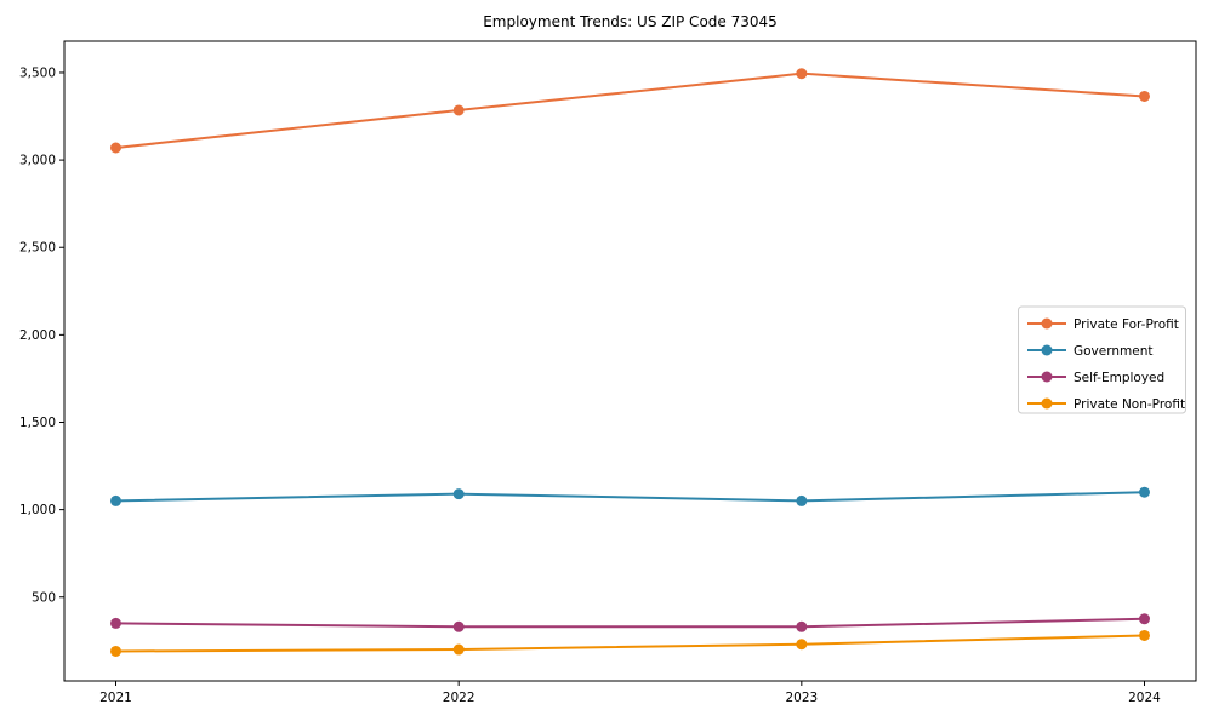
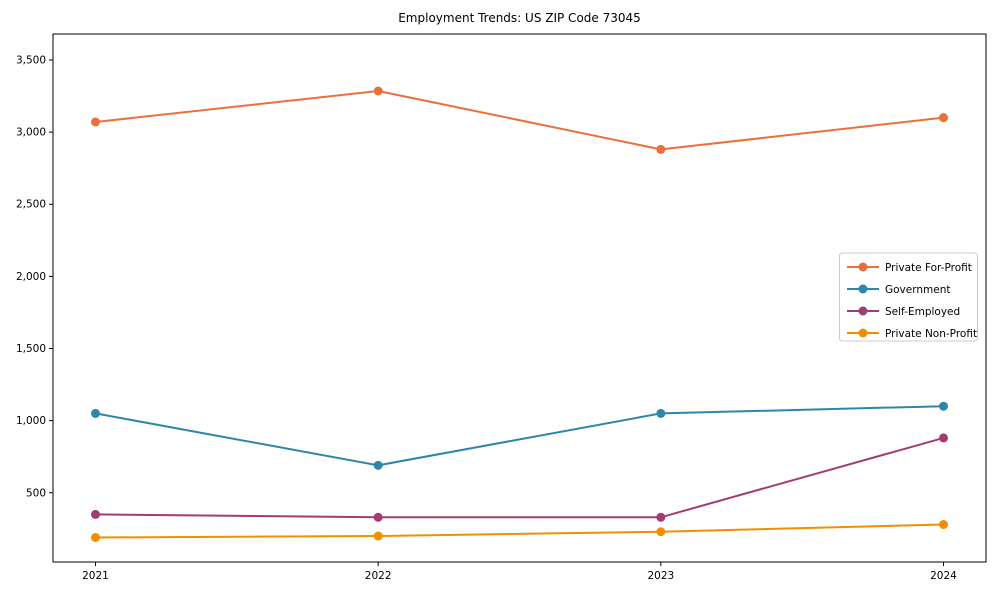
Government/2022: 1090 -> 690
Private For-Profit/2023: 3500 -> 2880
Private For-Profit/2024: 3360 -> 3100
Self-Employed/2024: 380 -> 880
